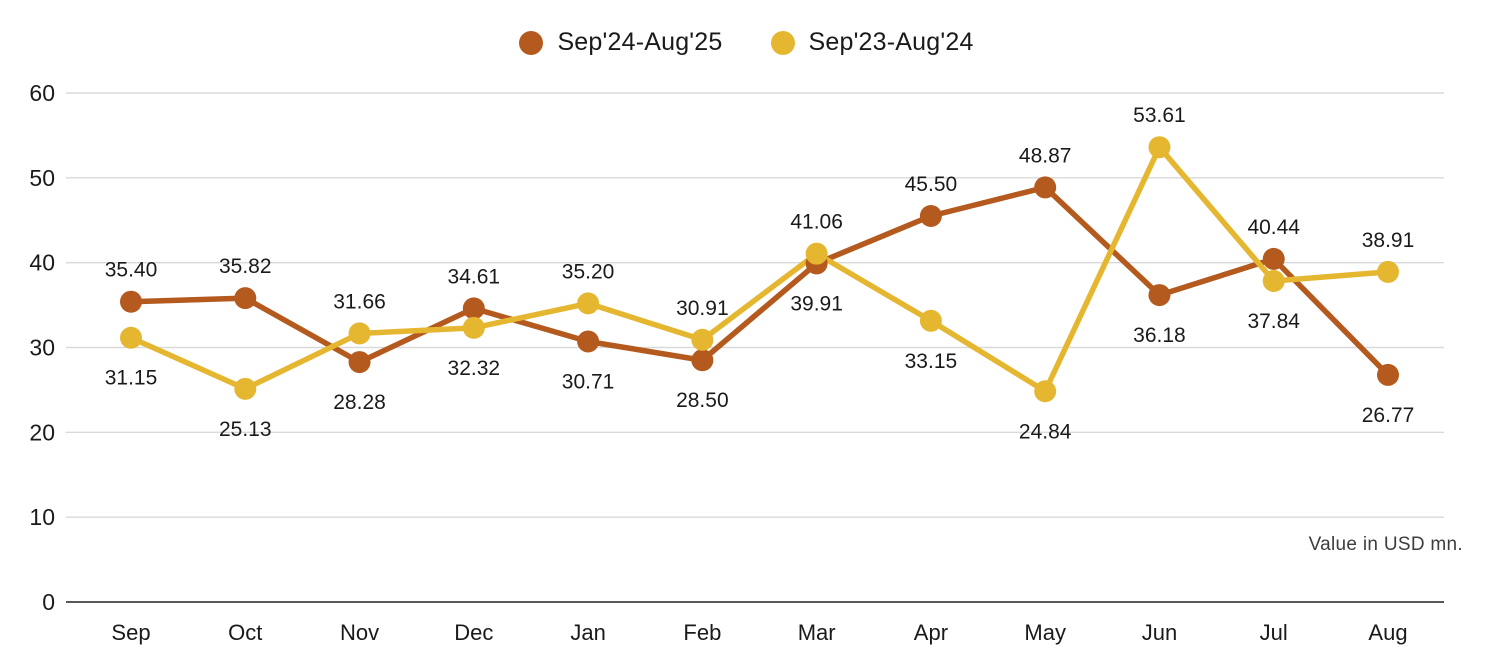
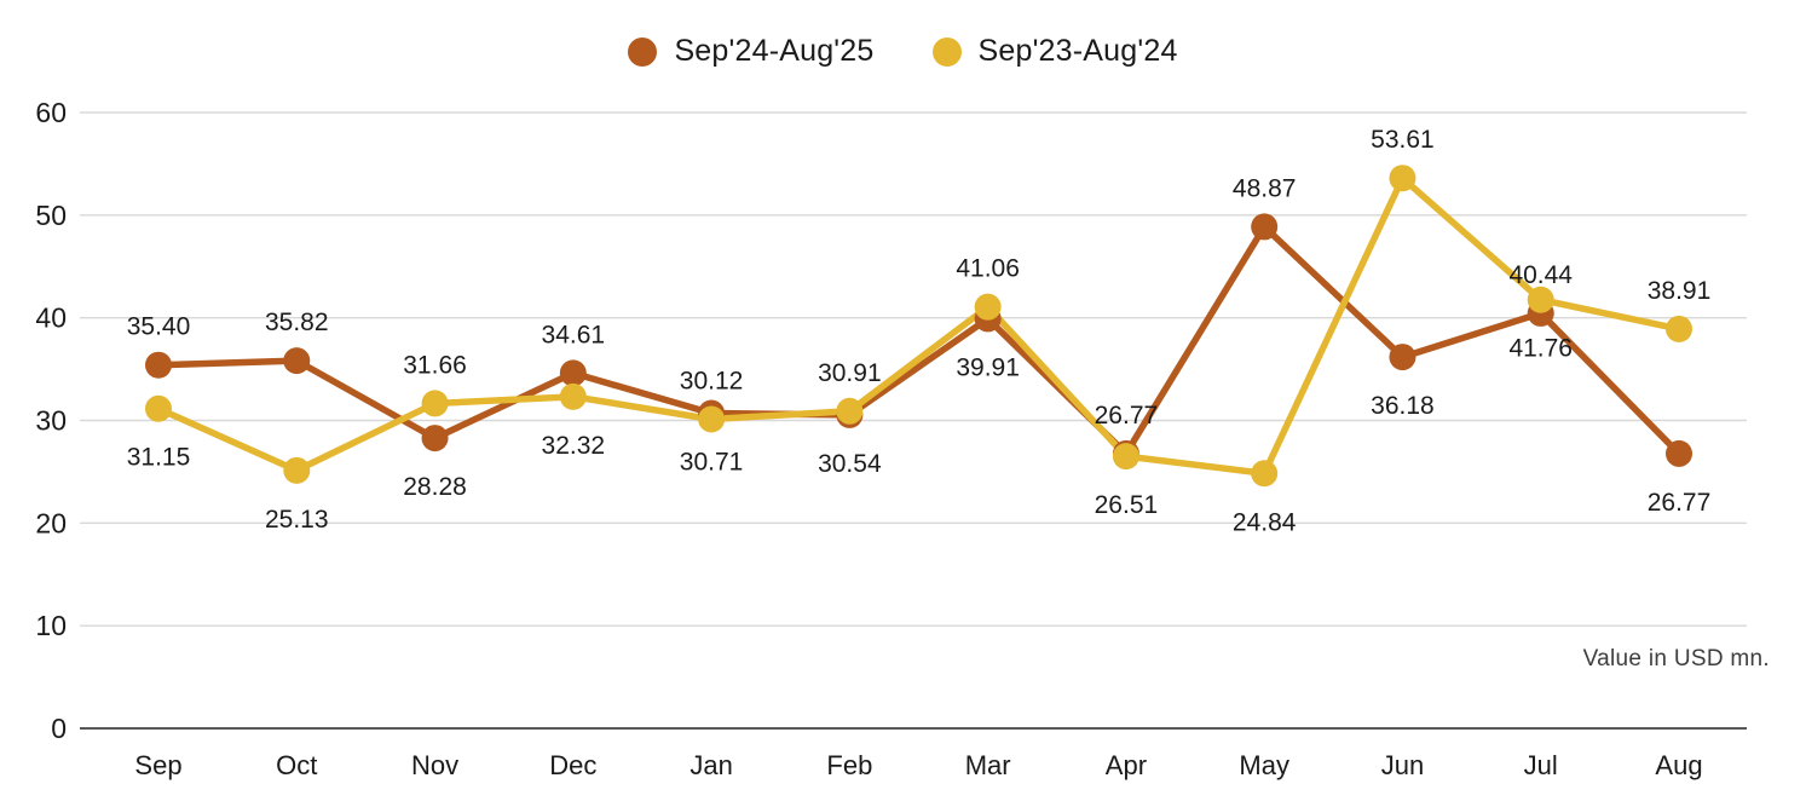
Sep'23-Aug'24/Jan: 35.20 -> 30.12
Sep'24-Aug'25/Feb: 28.50 -> 30.54
Sep'24-Aug'25/Apr: 45.50 -> 26.77
Sep'23-Aug'24/Apr: 33.15 -> 26.51
Sep'23-Aug'24/Jul: 37.84 -> 41.76
